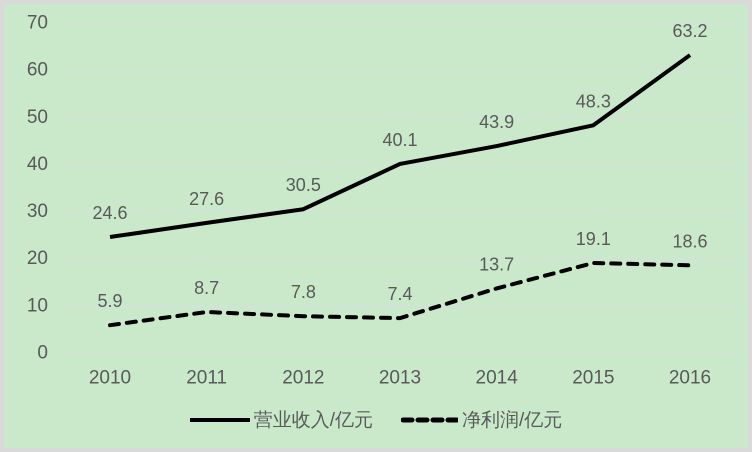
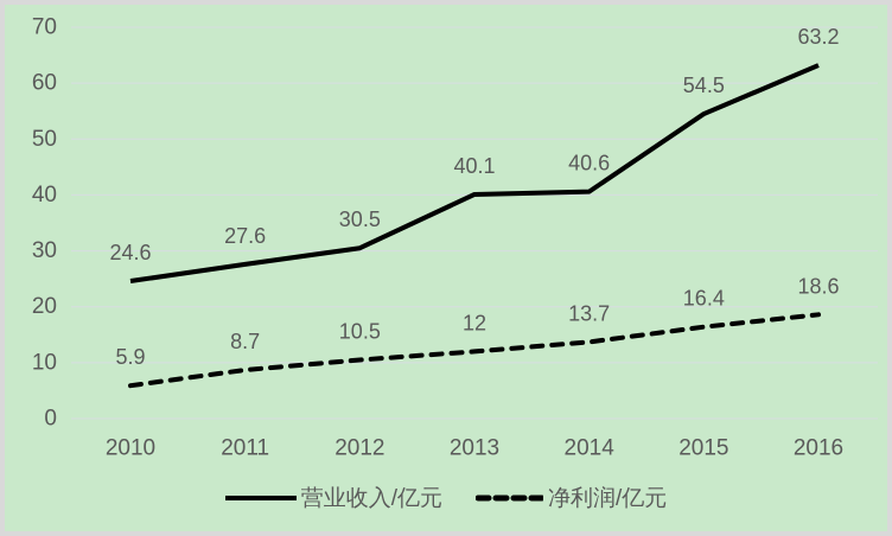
净利润/亿元/2012: 7.8 -> 10.5
净利润/亿元/2013: 7.4 -> 12
营业收入/亿元/2014: 43.9 -> 40.6
营业收入/亿元/2015: 48.3 -> 54.5
净利润/亿元/2015: 19.1 -> 16.4
